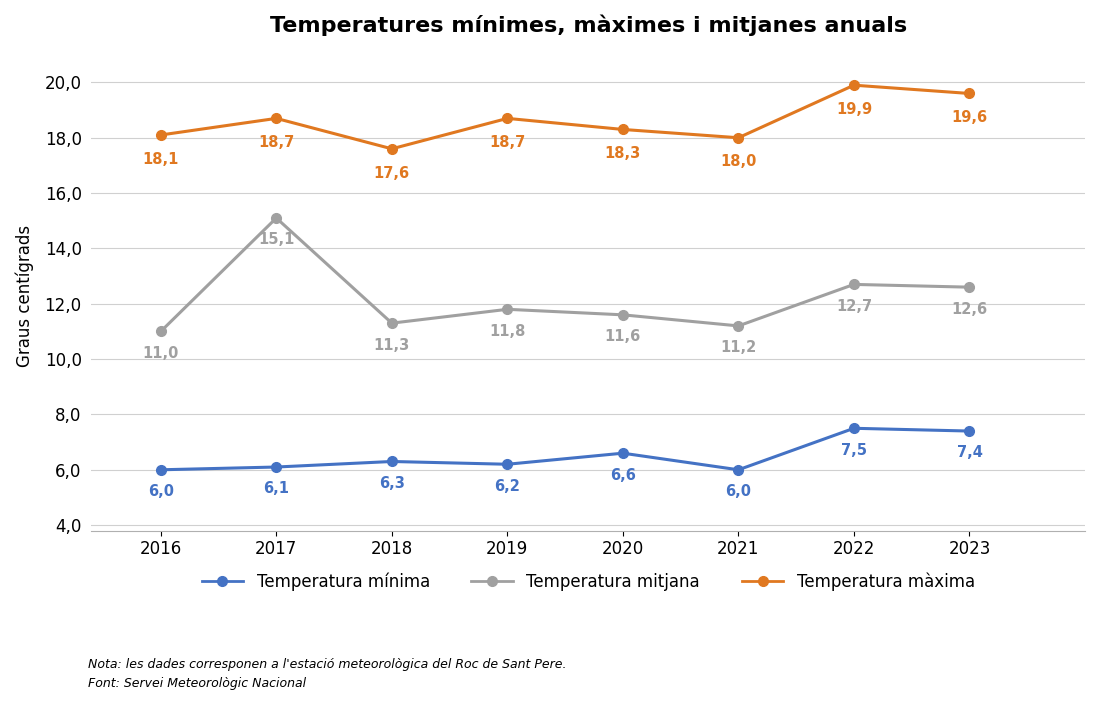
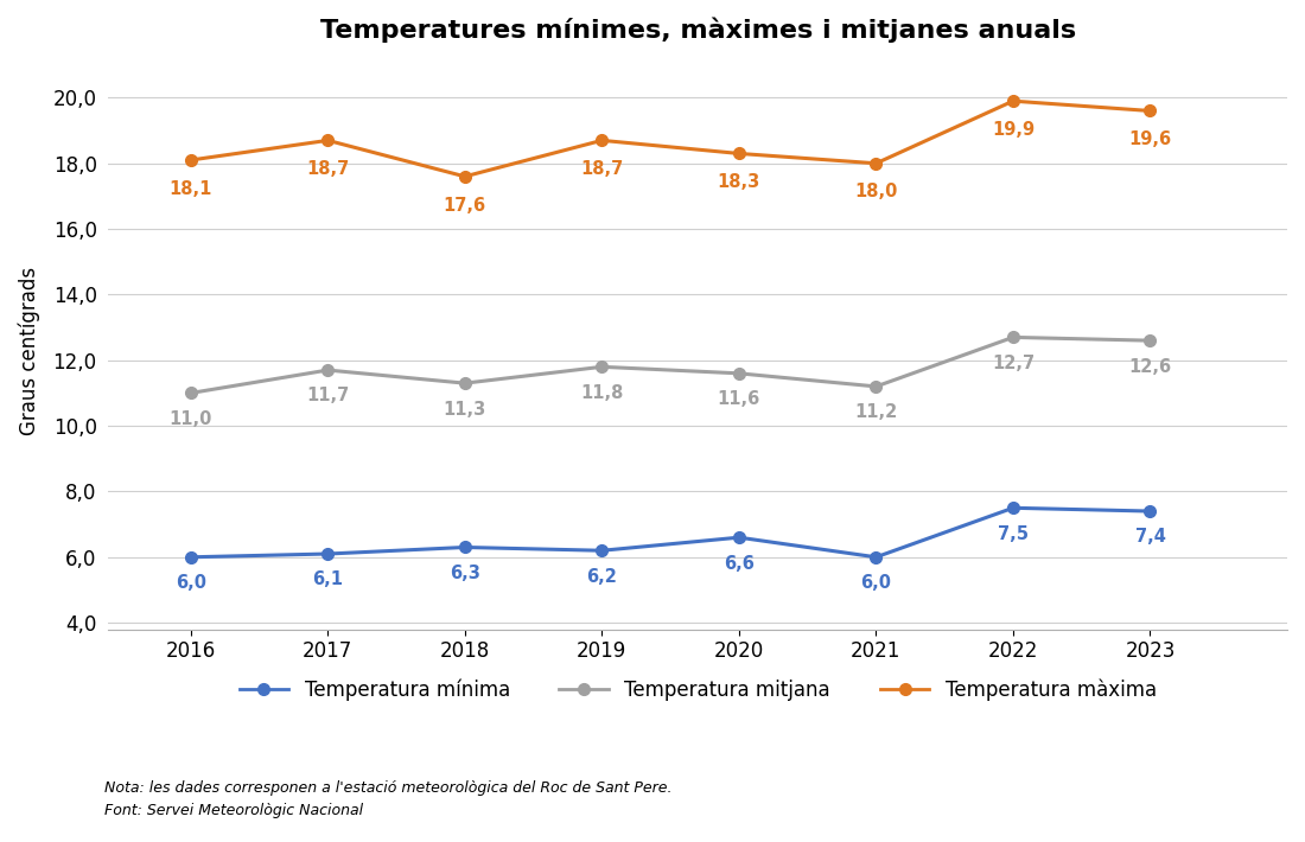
Temperatura mitjana/2017: 15,1 -> 11,7
